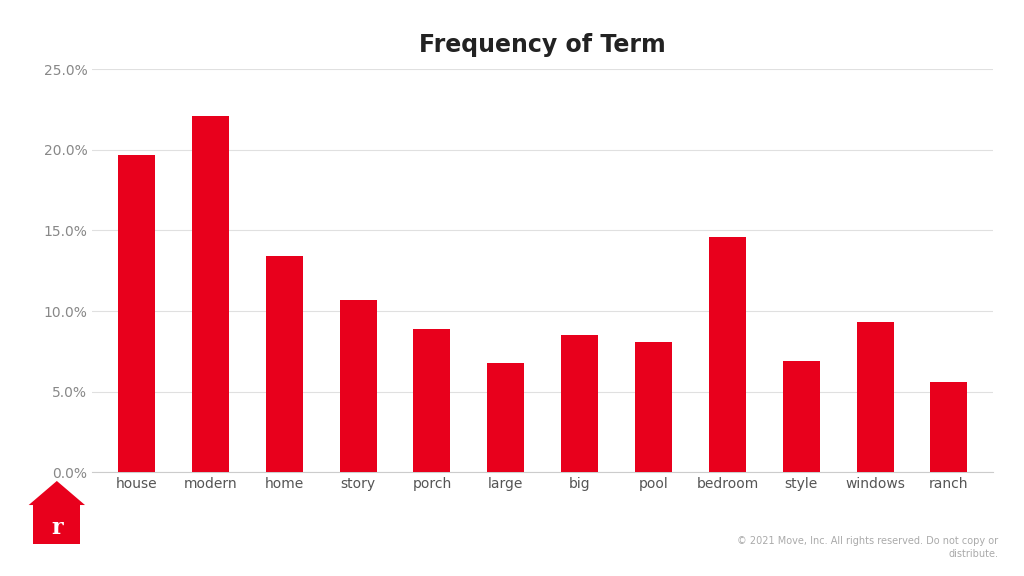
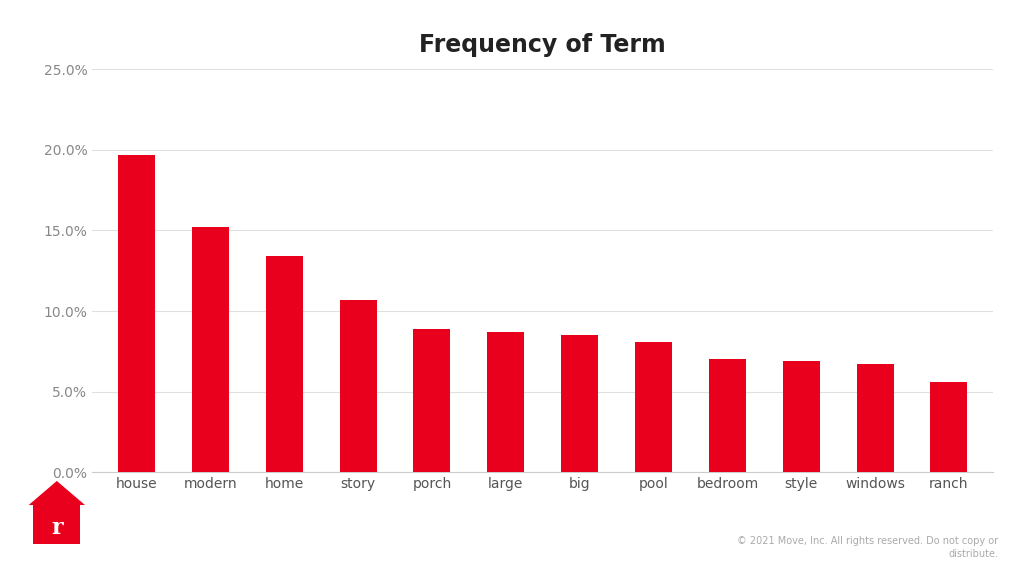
modern: 22.1% -> 15.2%
large: 6.8% -> 8.7%
bedroom: 14.6% -> 7.0%
windows: 9.3% -> 6.7%
